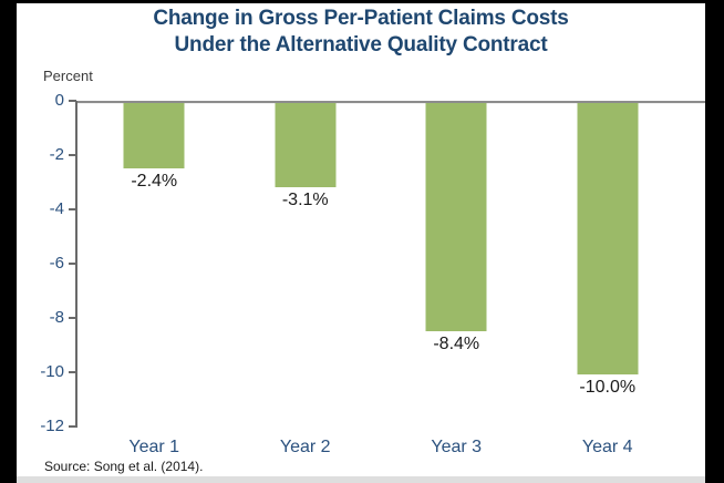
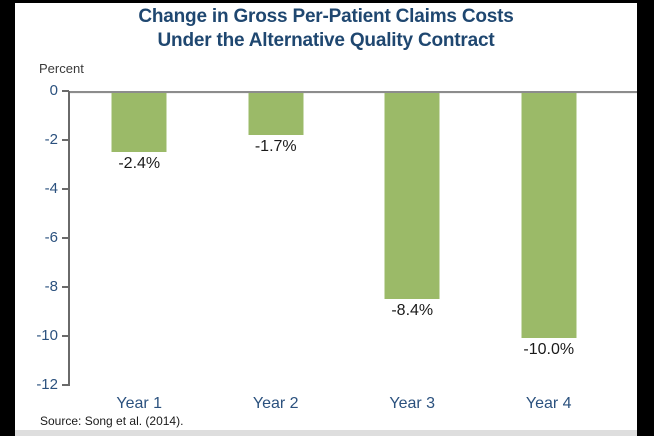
Year 2: -3.1% -> -1.7%
